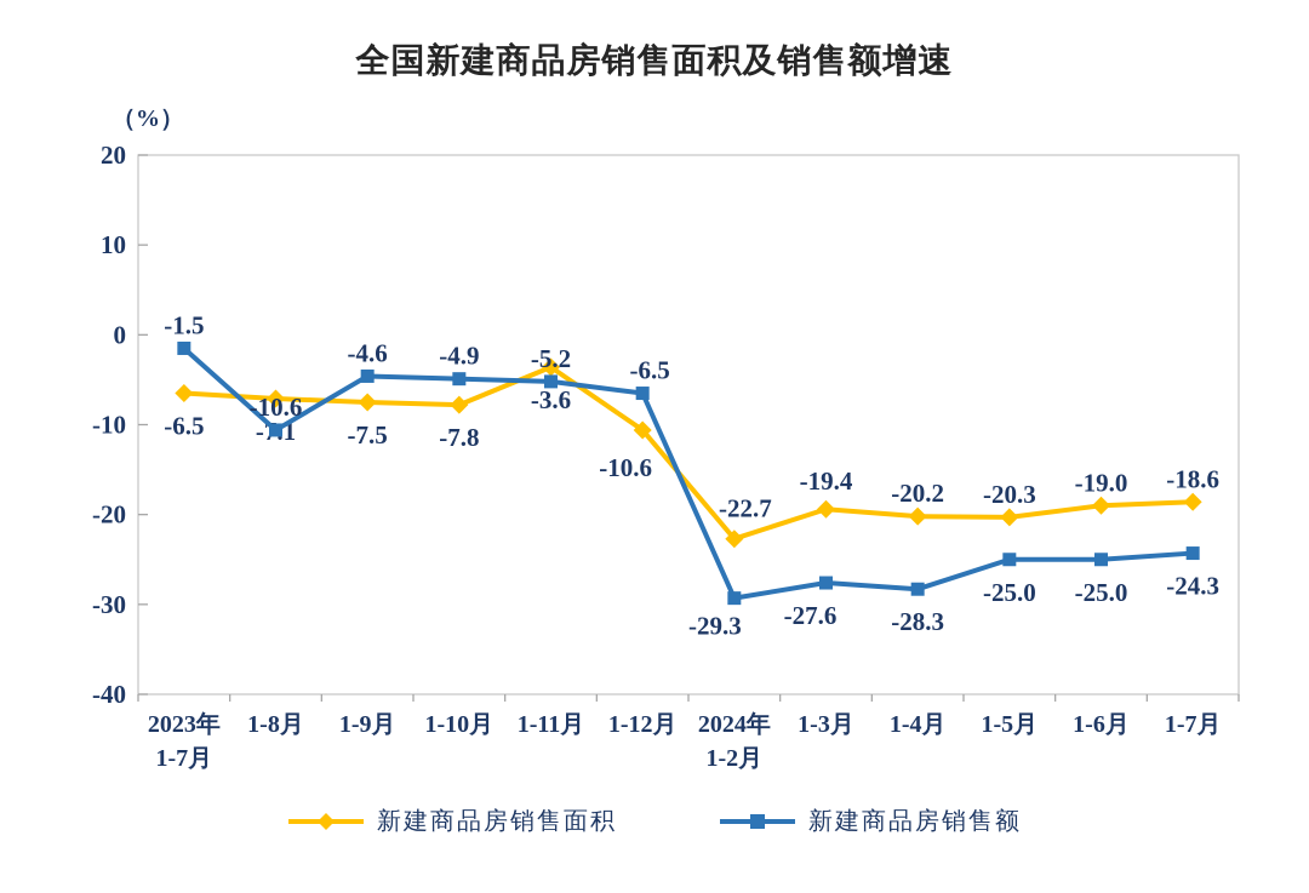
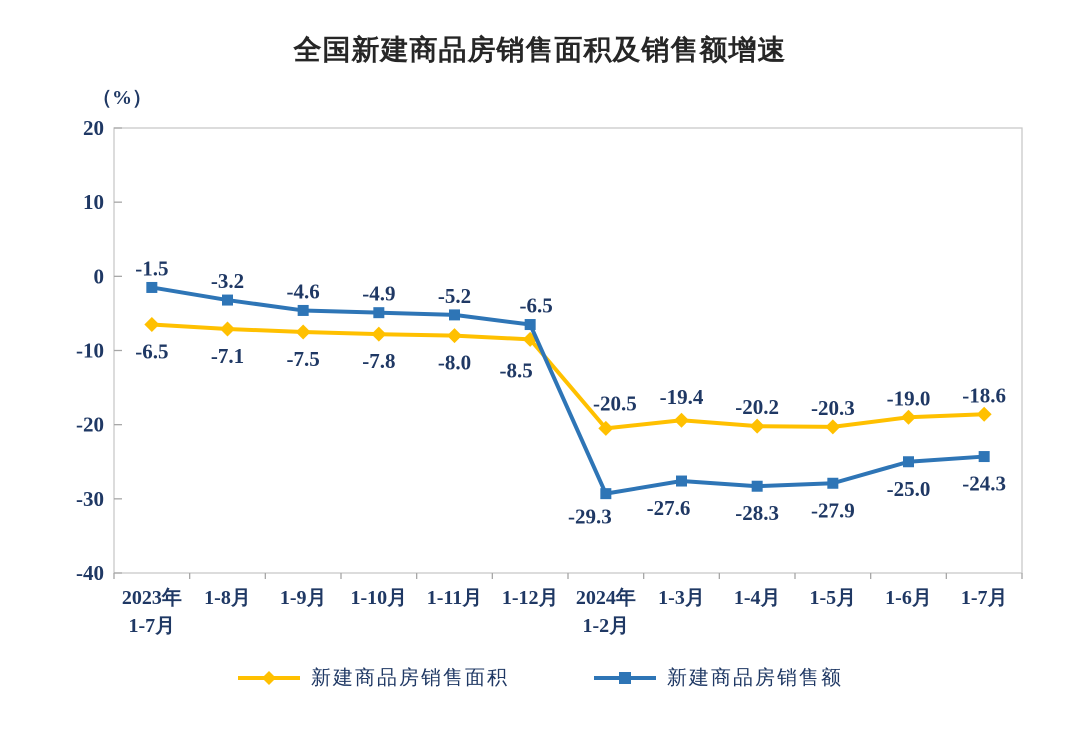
新建商品房销售额/1-8月: -10.6 -> -3.2
新建商品房销售面积/1-11月: -3.6 -> -8.0
新建商品房销售面积/1-12月: -10.6 -> -8.5
新建商品房销售面积/2024年 1-2月: -22.7 -> -20.5
新建商品房销售额/1-5月: -25.0 -> -27.9
